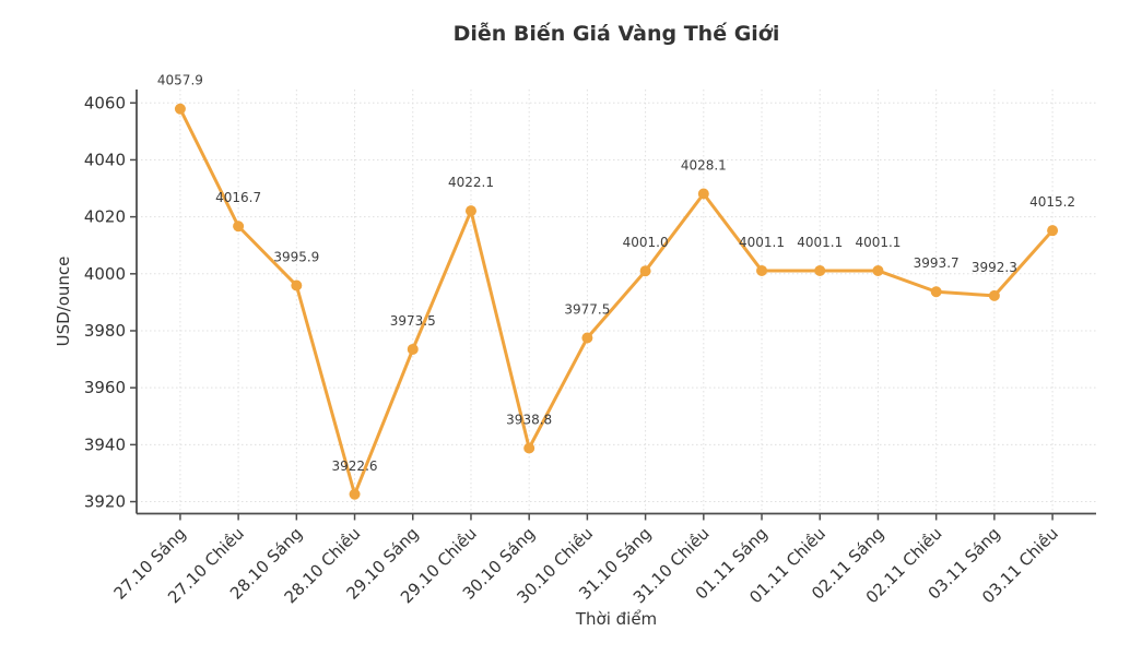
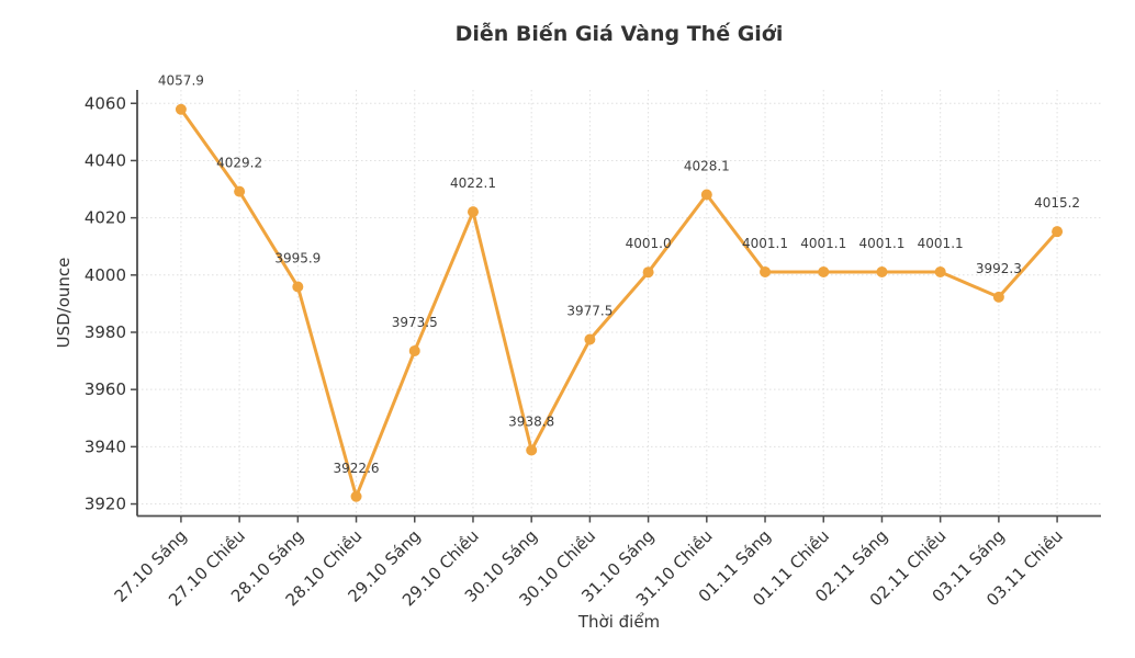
27.10 Chiều: 4016.7 -> 4029.2
02.11 Chiều: 3993.7 -> 4001.1
